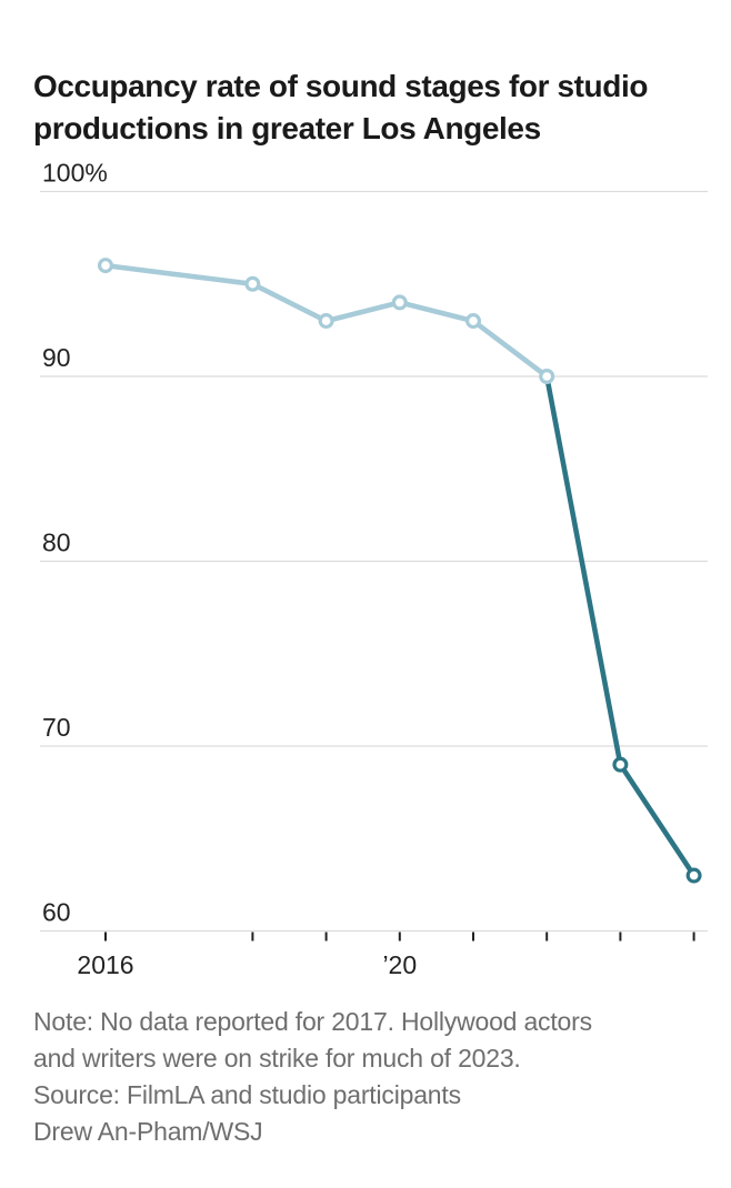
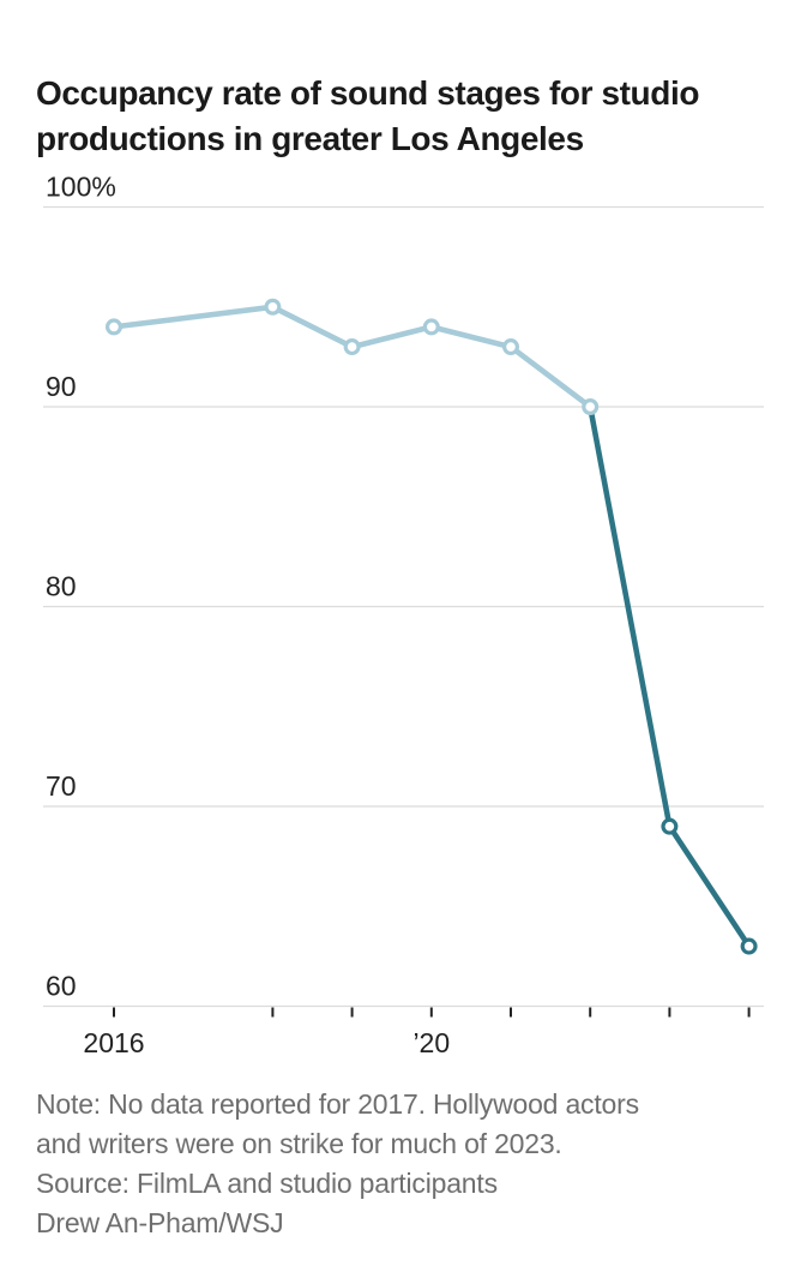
2016: 96% -> 94%
